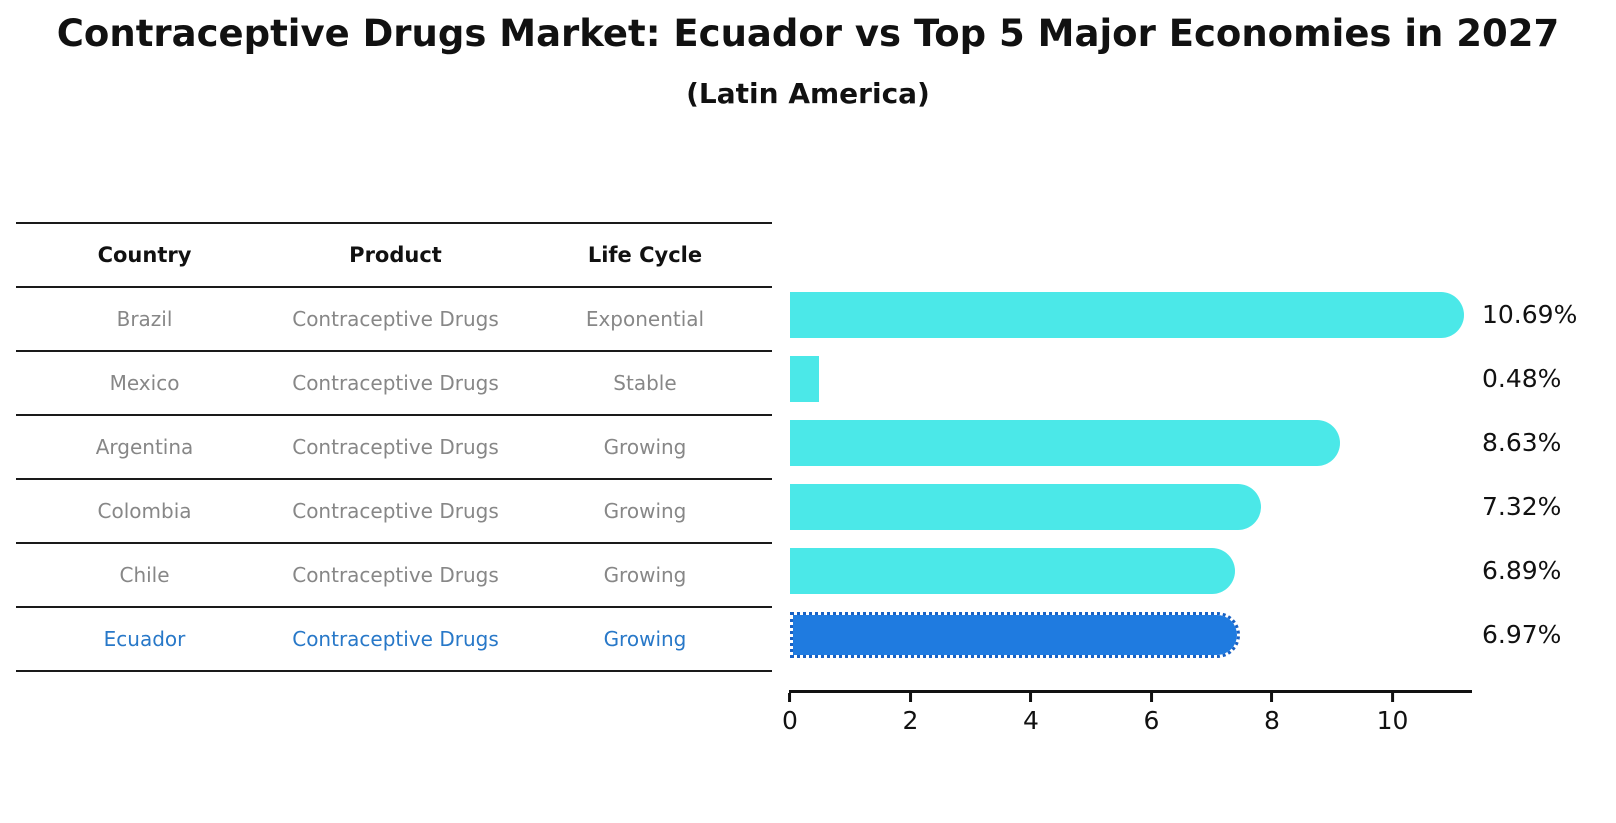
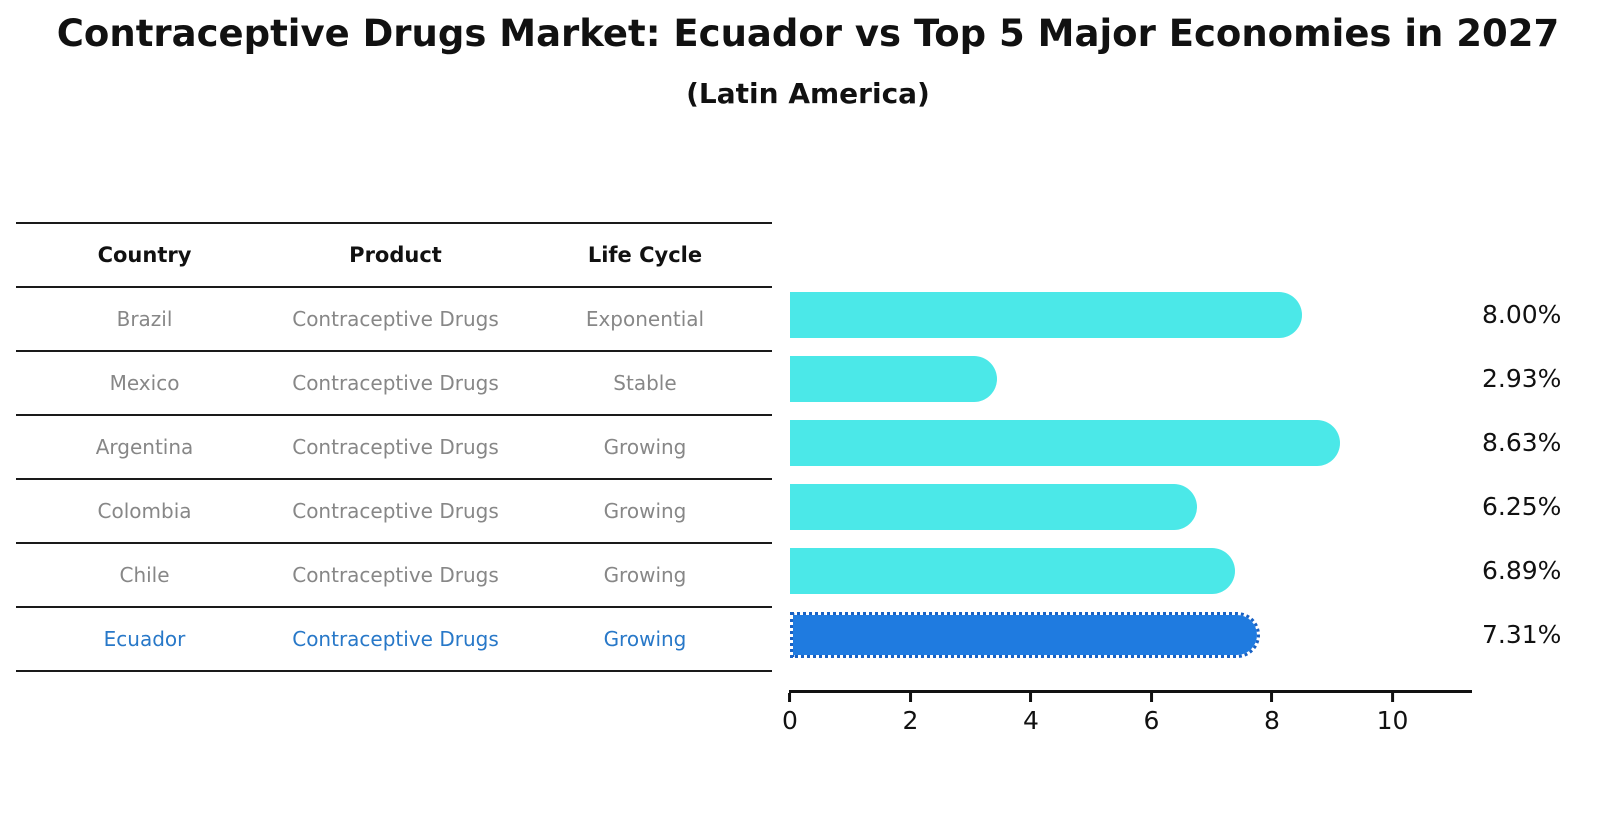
Brazil: 10.69% -> 8.00%
Mexico: 0.48% -> 2.93%
Colombia: 7.32% -> 6.25%
Ecuador: 6.97% -> 7.31%
